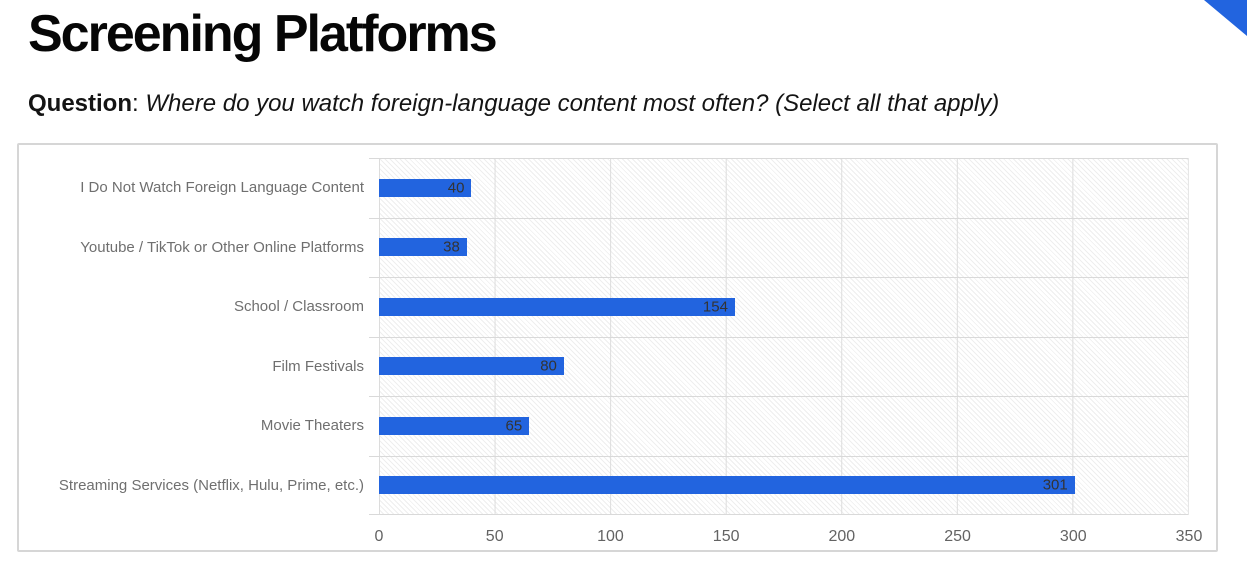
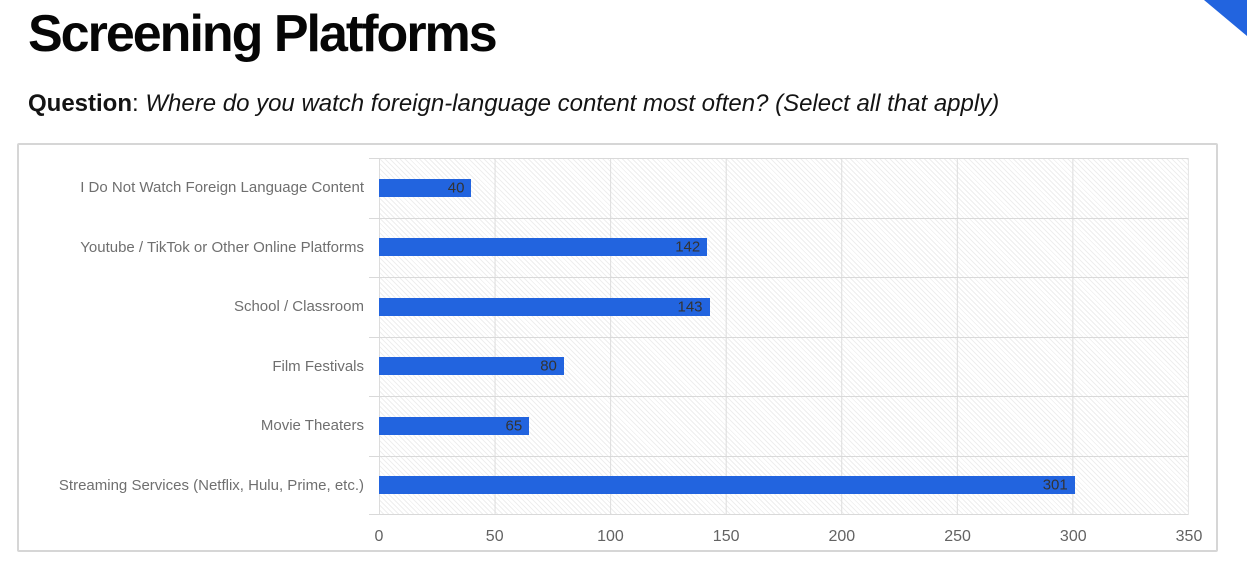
Youtube / TikTok or Other Online Platforms: 38 -> 142
School / Classroom: 154 -> 143
